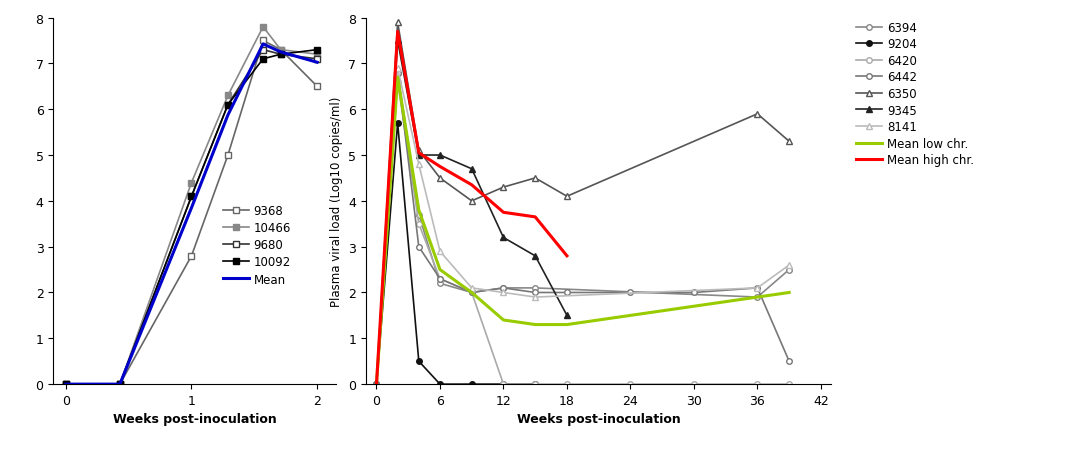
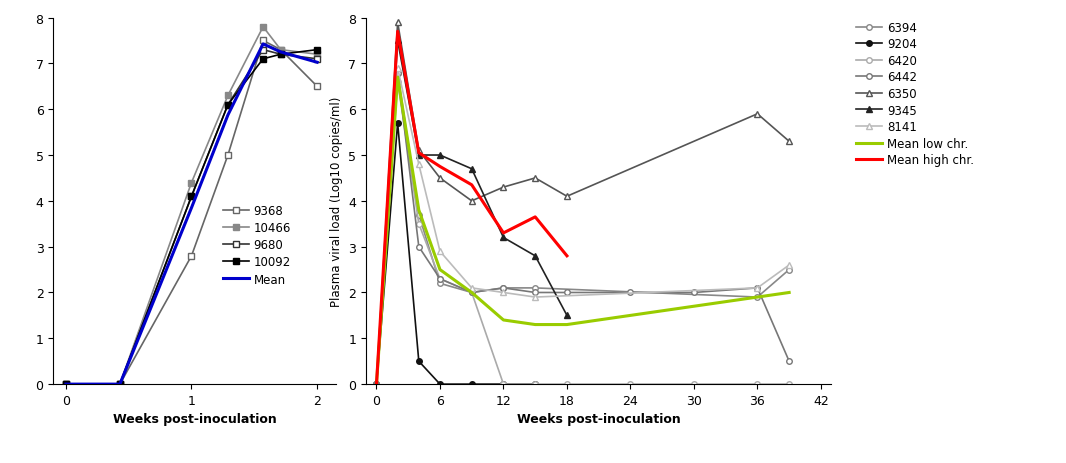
Mean high chr./12: 3.75 -> 3.30
